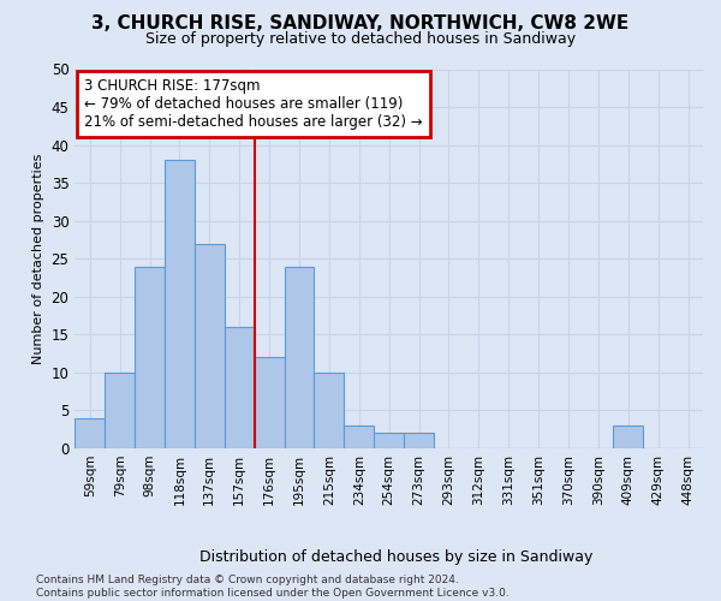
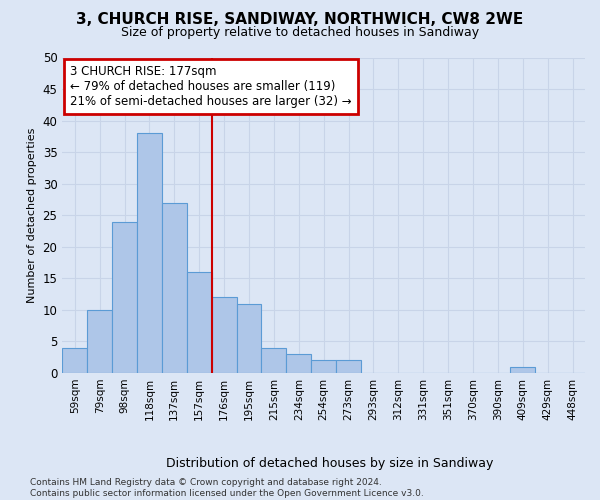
195sqm: 24 -> 11
215sqm: 10 -> 4
409sqm: 3 -> 1
